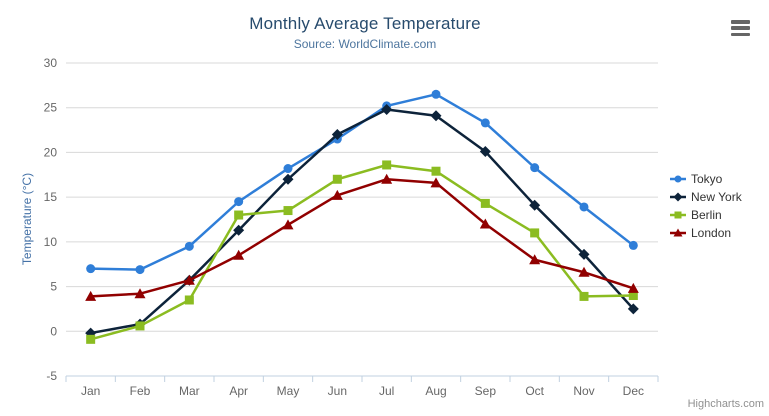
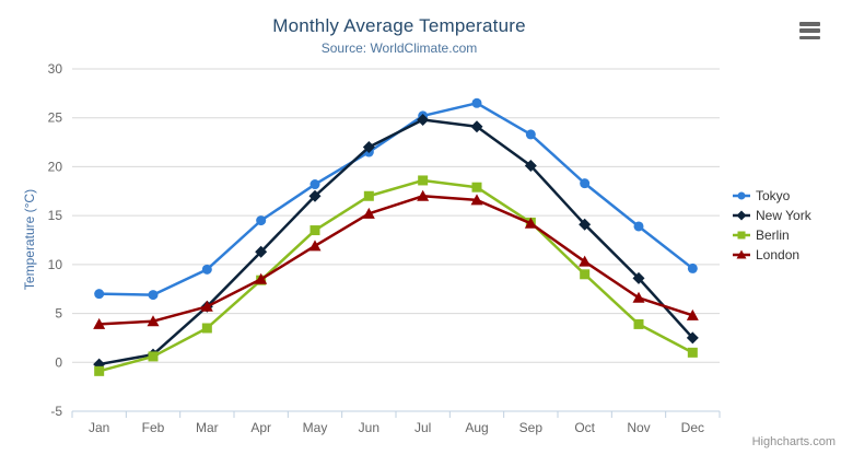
Berlin/Apr: 13 -> 8
London/Sep: 12 -> 14
Berlin/Oct: 11 -> 9
London/Oct: 8 -> 10
Berlin/Dec: 4 -> 1
